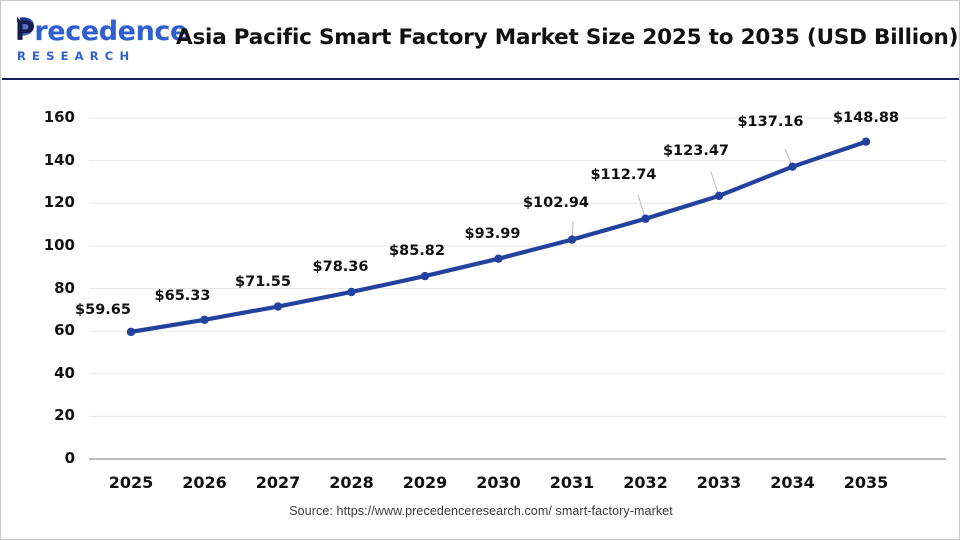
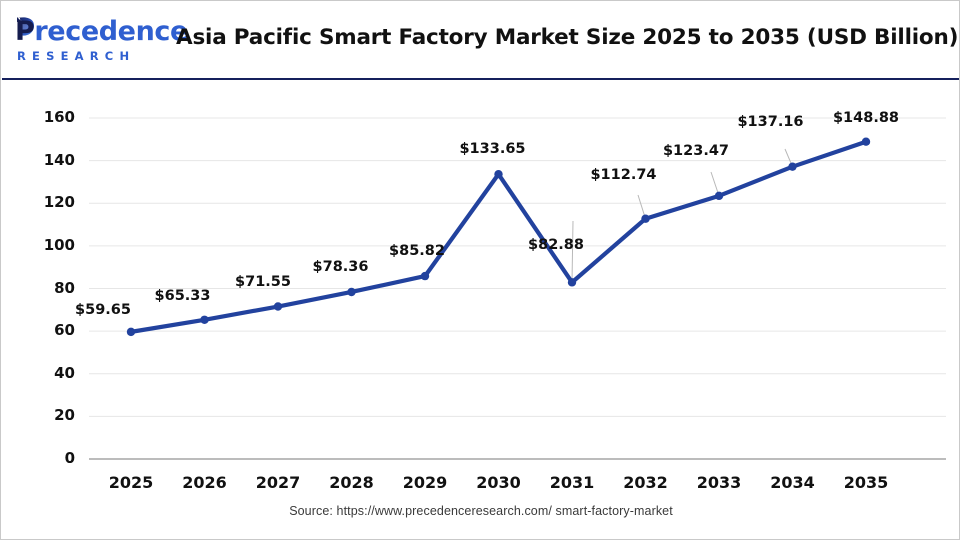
2030: $93.99 -> $133.65
2031: $102.94 -> $82.88
